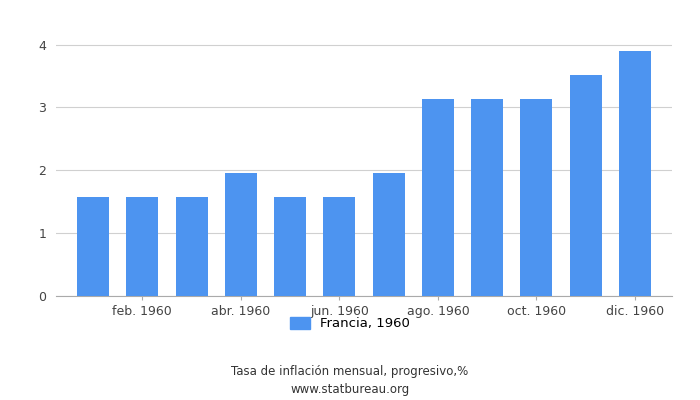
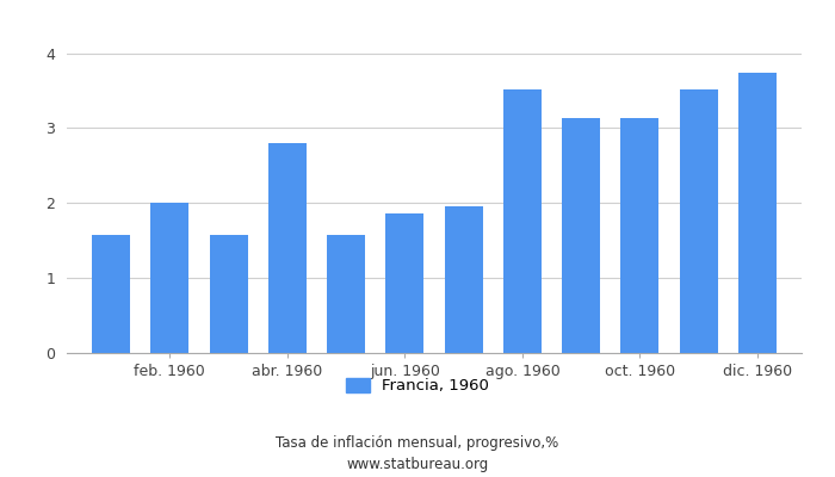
feb. 1960: 1.57 -> 2.00
abr. 1960: 1.96 -> 2.80
jun. 1960: 1.57 -> 1.86
ago. 1960: 3.13 -> 3.52
dic. 1960: 3.90 -> 3.74
